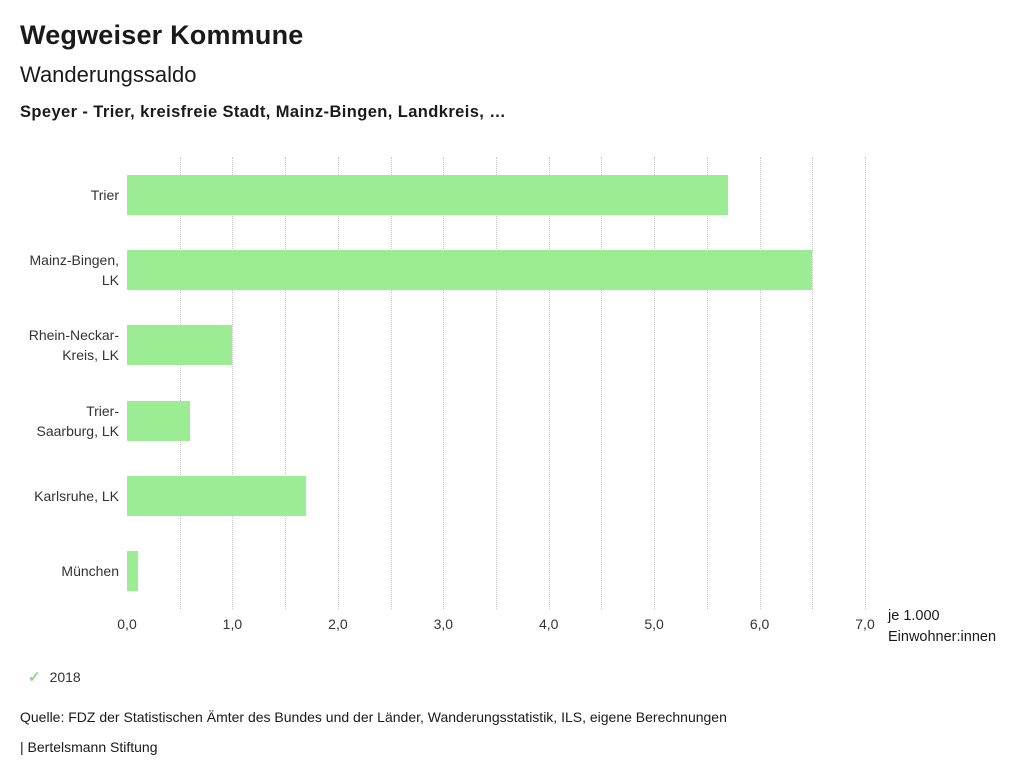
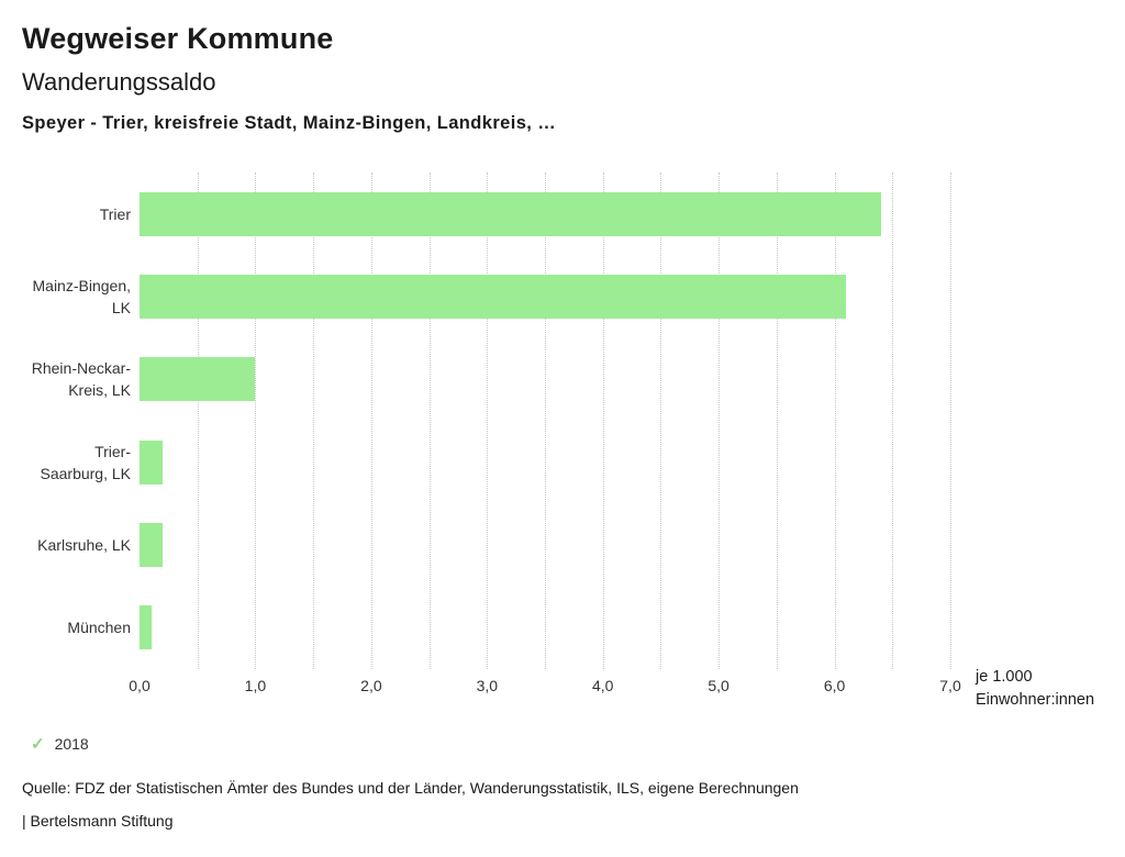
Trier: 5,7 -> 6,4
Mainz-Bingen, LK: 6,5 -> 6,1
Trier-Saarburg, LK: 0,6 -> 0,2
Karlsruhe, LK: 1,7 -> 0,2
